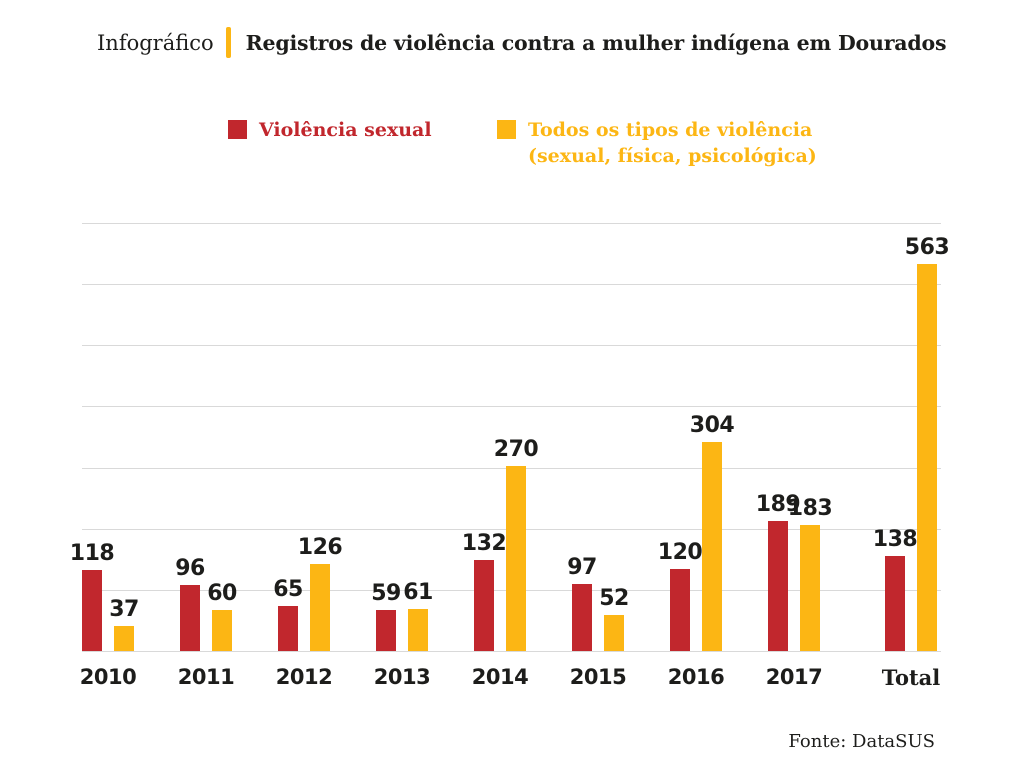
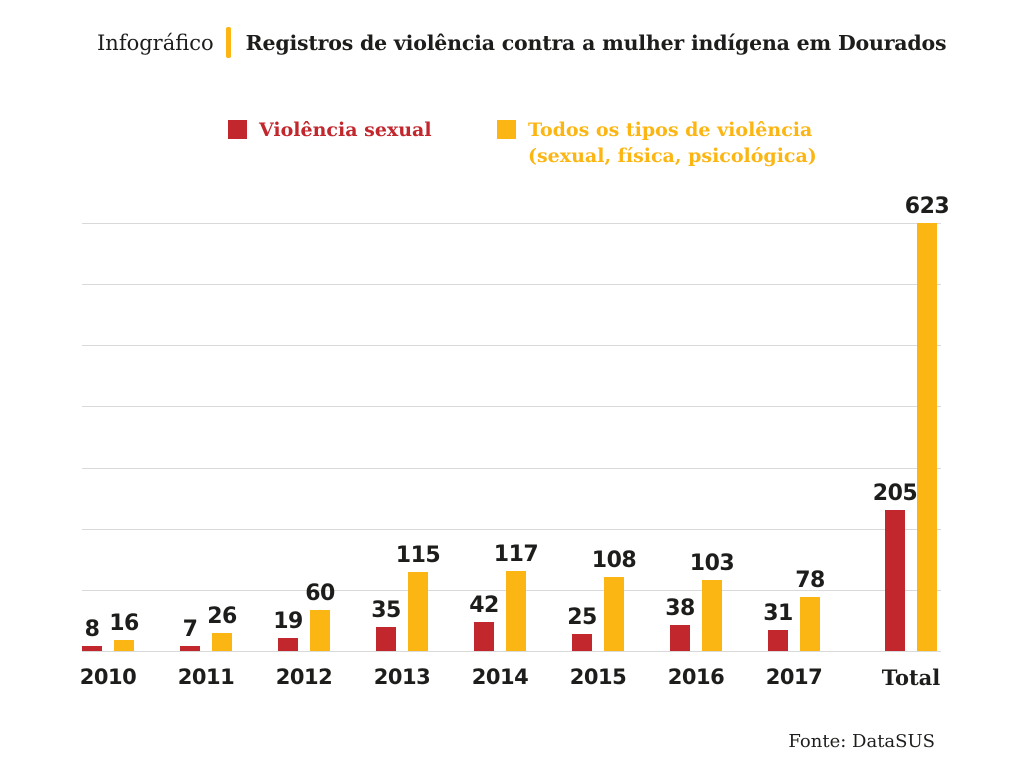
Violência sexual/2010: 118 -> 8
Todos os tipos de violência (sexual, física, psicológica)/2010: 37 -> 16
Violência sexual/2011: 96 -> 7
Todos os tipos de violência (sexual, física, psicológica)/2011: 60 -> 26
Violência sexual/2012: 65 -> 19
Todos os tipos de violência (sexual, física, psicológica)/2012: 126 -> 60
Violência sexual/2013: 59 -> 35
Todos os tipos de violência (sexual, física, psicológica)/2013: 61 -> 115
Violência sexual/2014: 132 -> 42
Todos os tipos de violência (sexual, física, psicológica)/2014: 270 -> 117
Violência sexual/2015: 97 -> 25
Todos os tipos de violência (sexual, física, psicológica)/2015: 52 -> 108
Violência sexual/2016: 120 -> 38
Todos os tipos de violência (sexual, física, psicológica)/2016: 304 -> 103
Violência sexual/2017: 189 -> 31
Todos os tipos de violência (sexual, física, psicológica)/2017: 183 -> 78
Violência sexual/Total: 138 -> 205
Todos os tipos de violência (sexual, física, psicológica)/Total: 563 -> 623
